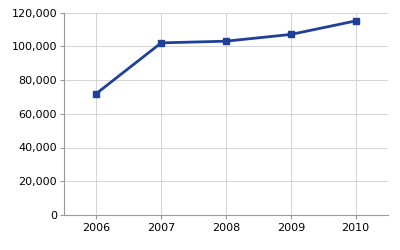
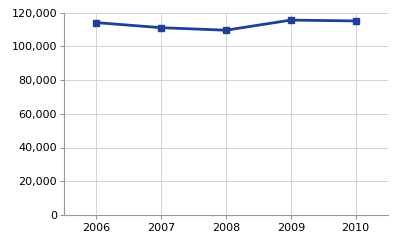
2006: 72,000 -> 114,000
2007: 102,000 -> 111,000
2008: 103,000 -> 110,000
2009: 107,000 -> 116,000
